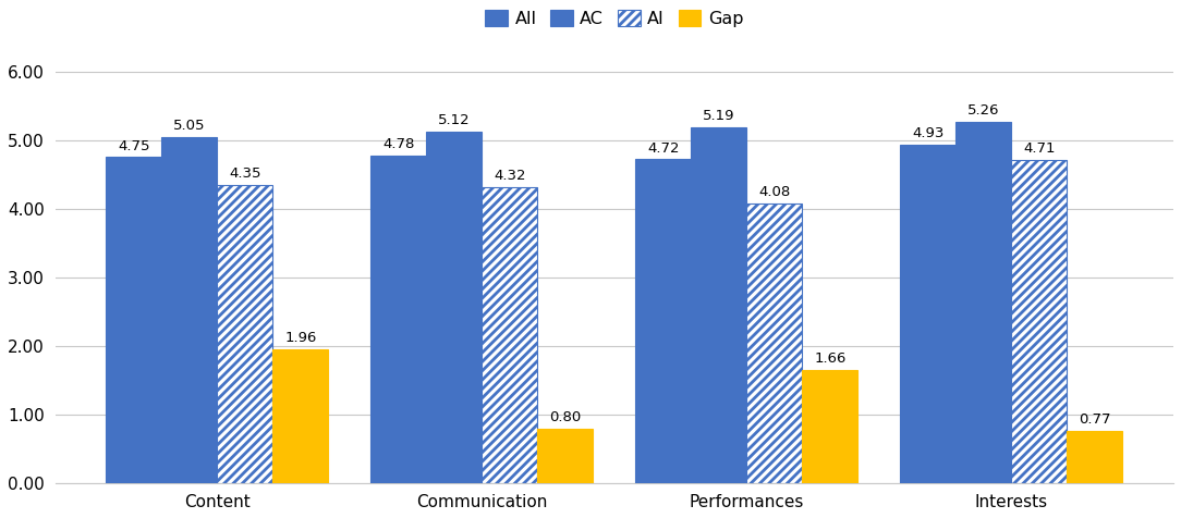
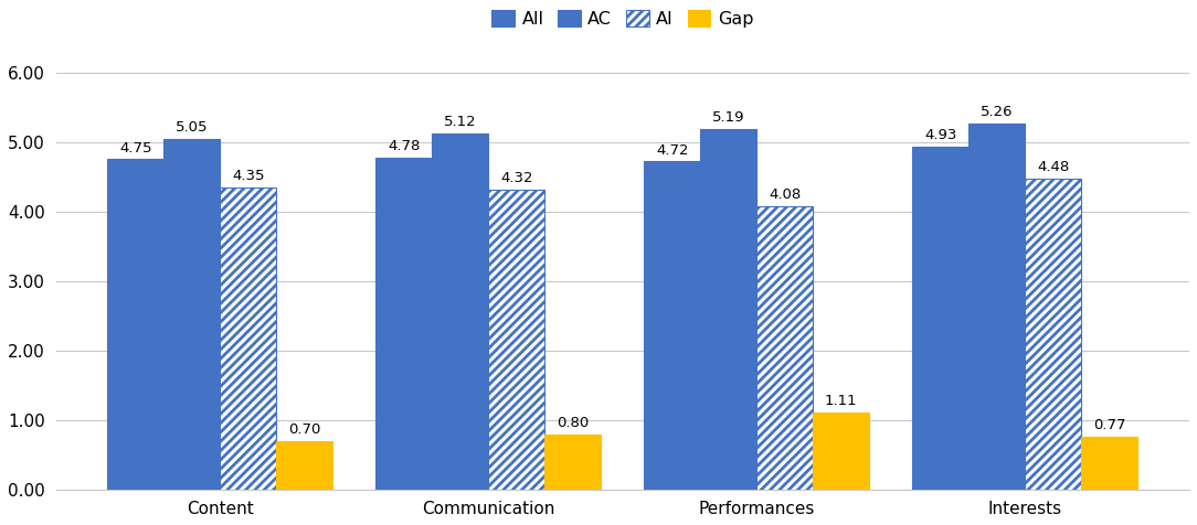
Gap/Content: 1.96 -> 0.70
Gap/Performances: 1.66 -> 1.11
AI/Interests: 4.71 -> 4.48
